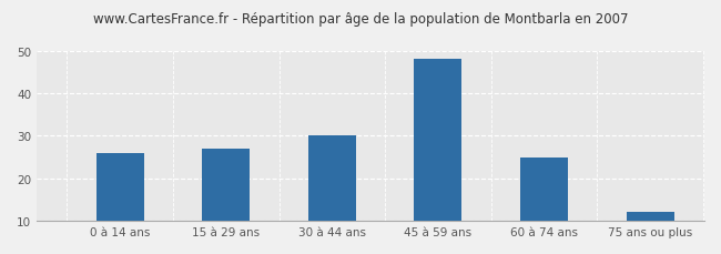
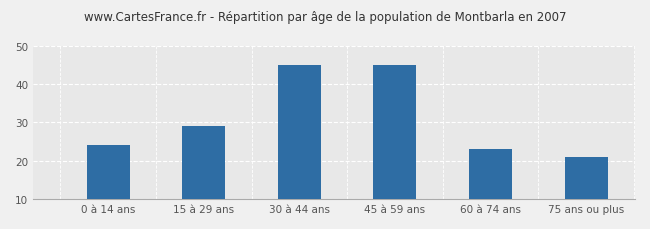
0 à 14 ans: 26 -> 24
15 à 29 ans: 27 -> 29
30 à 44 ans: 30 -> 45
45 à 59 ans: 48 -> 45
60 à 74 ans: 25 -> 23
75 ans ou plus: 12 -> 21
